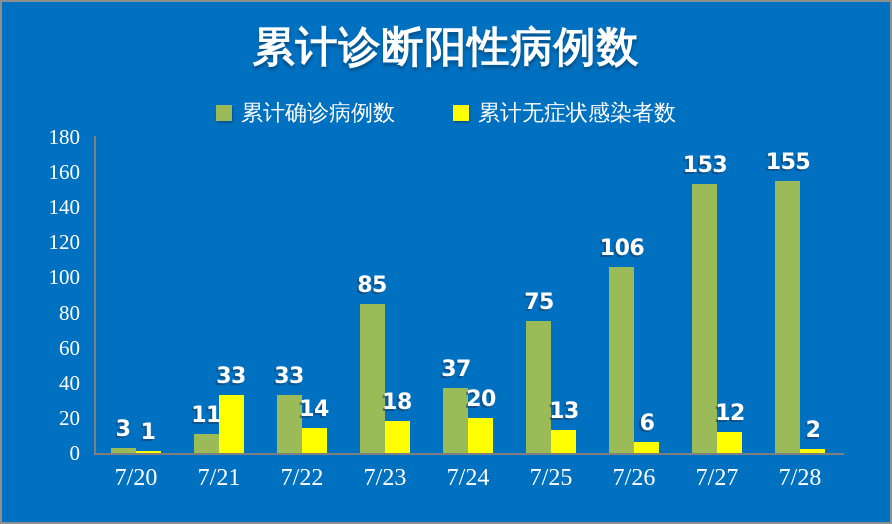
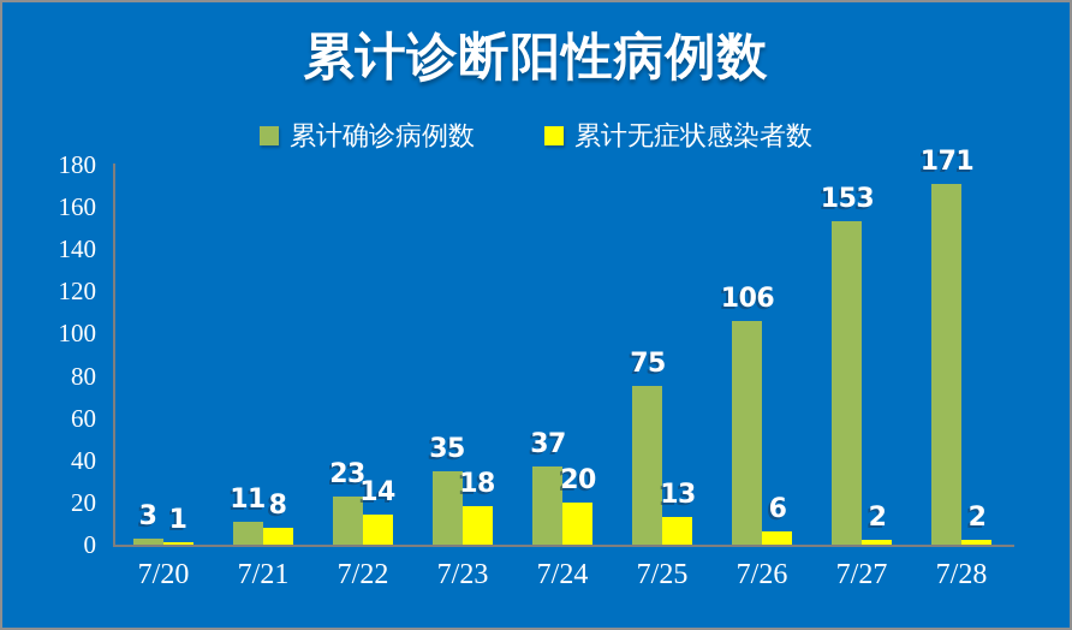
累计无症状感染者数/7/21: 33 -> 8
累计确诊病例数/7/22: 33 -> 23
累计确诊病例数/7/23: 85 -> 35
累计无症状感染者数/7/27: 12 -> 2
累计确诊病例数/7/28: 155 -> 171
